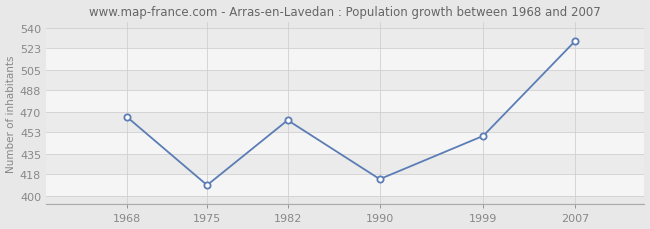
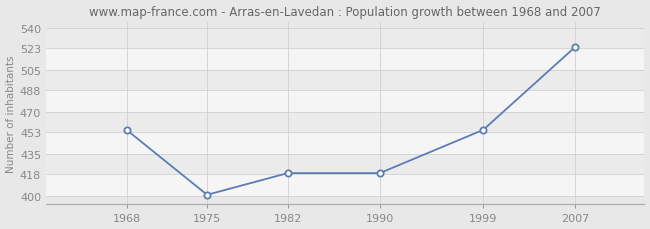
1968: 466 -> 455
1975: 409 -> 401
1982: 463 -> 419
1990: 414 -> 419
1999: 450 -> 455
2007: 529 -> 524
